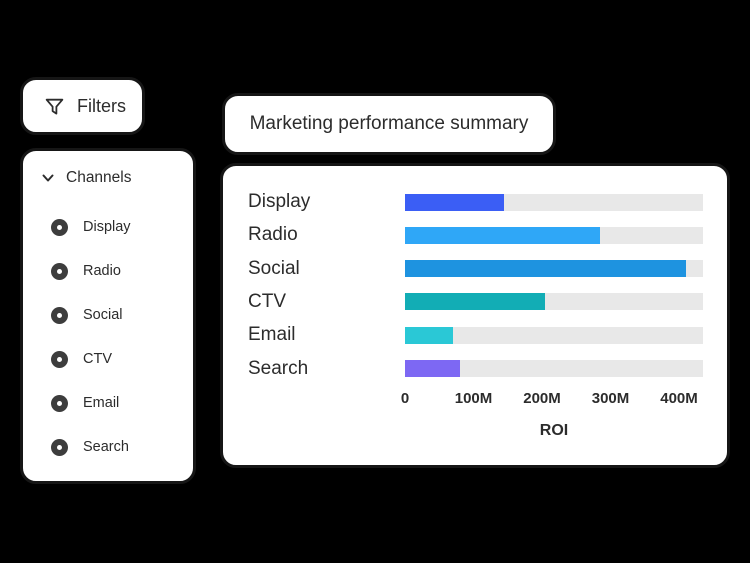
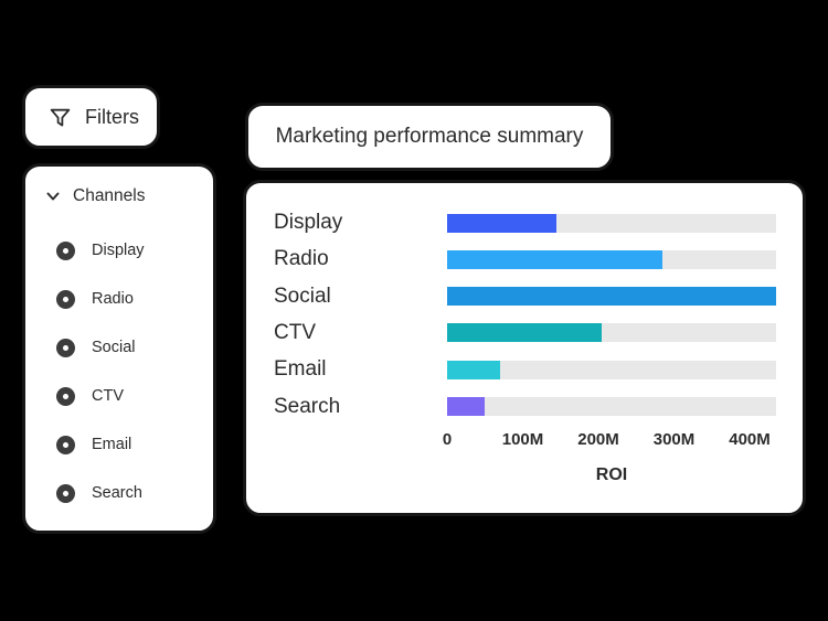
Social: 410M -> 440M
Search: 80M -> 50M
